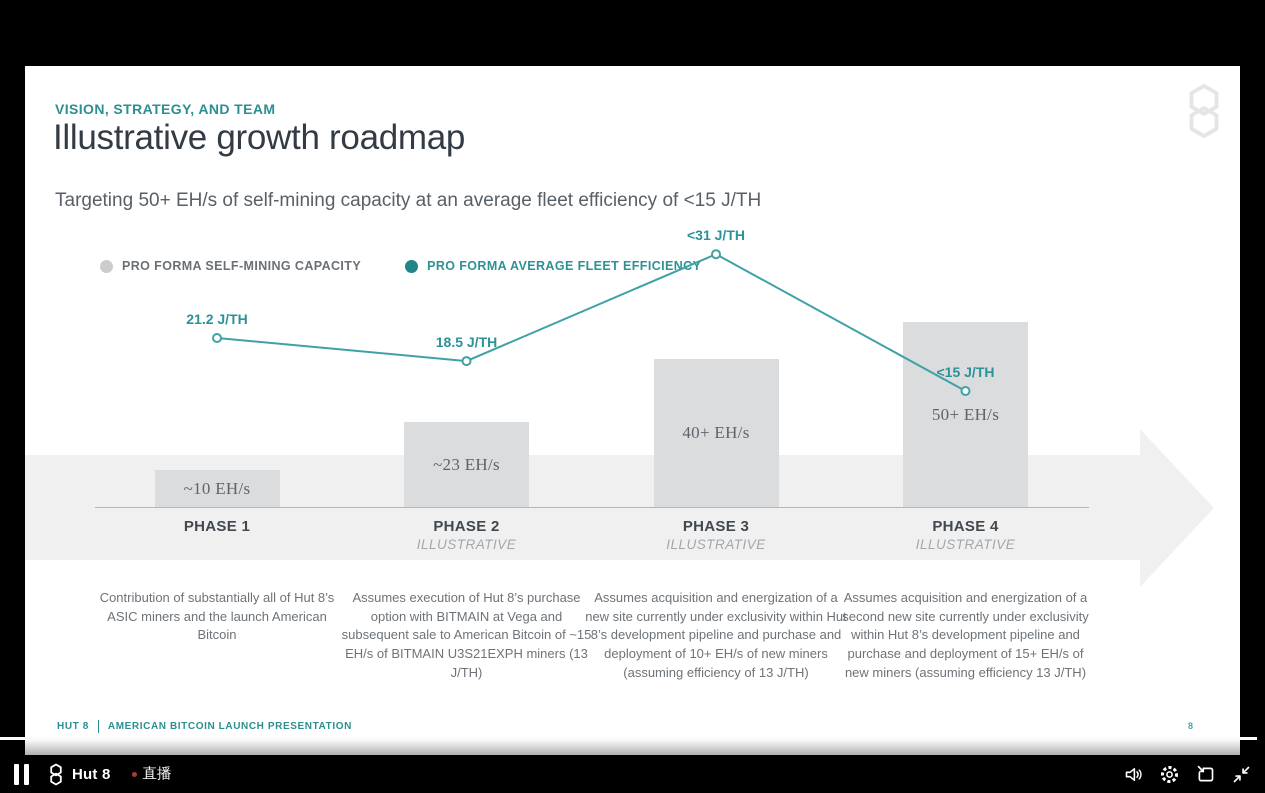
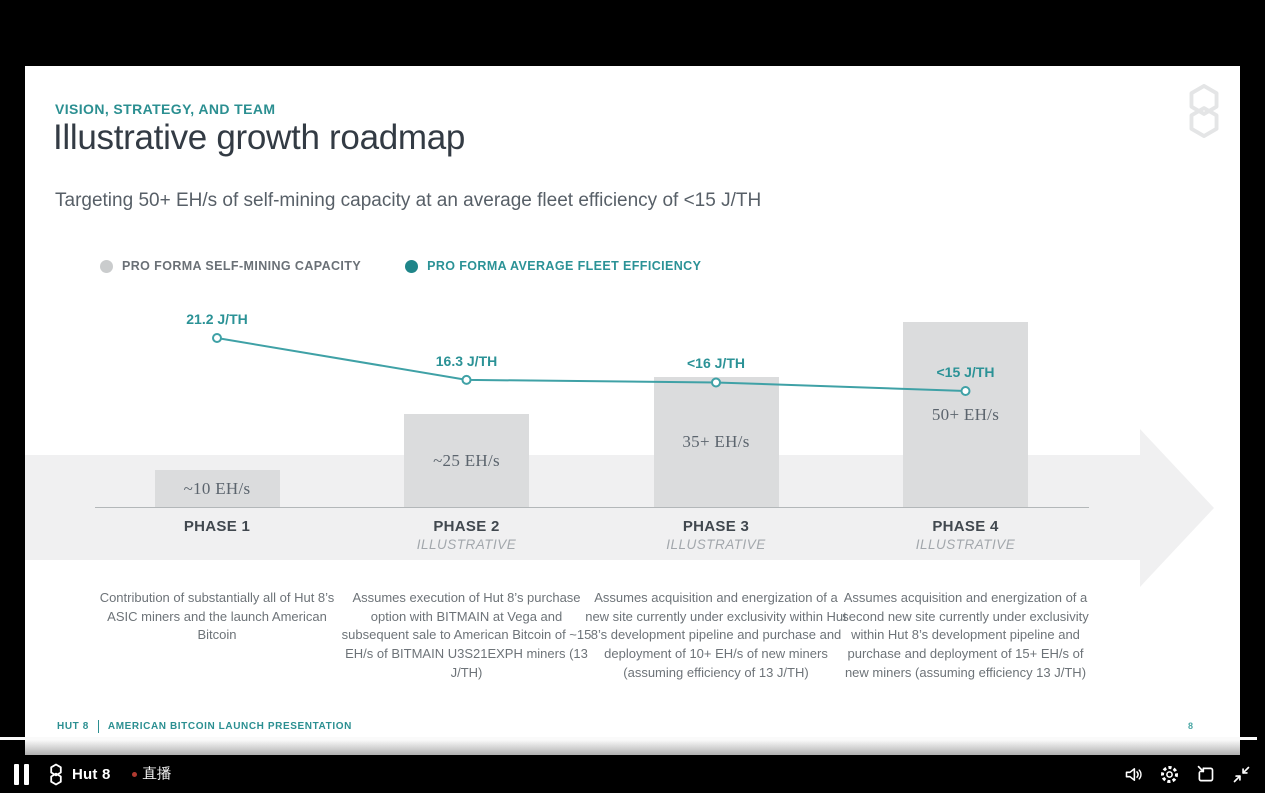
PRO FORMA SELF-MINING CAPACITY/PHASE 2: 23 -> 25
PRO FORMA AVERAGE FLEET EFFICIENCY/PHASE 2: 18.5 -> 16.3
PRO FORMA SELF-MINING CAPACITY/PHASE 3: 40 -> 35
PRO FORMA AVERAGE FLEET EFFICIENCY/PHASE 3: 31 -> 16
